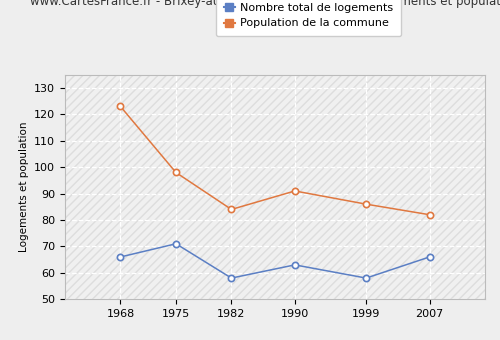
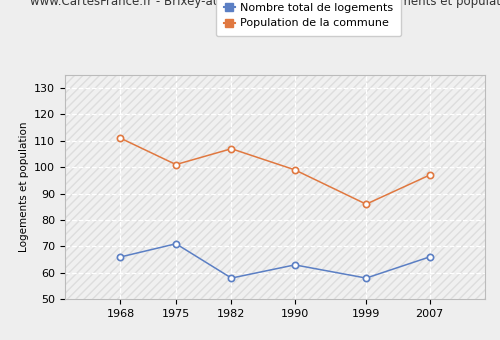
Population de la commune/1968: 123 -> 111
Population de la commune/1975: 98 -> 101
Population de la commune/1982: 84 -> 107
Population de la commune/1990: 91 -> 99
Population de la commune/2007: 82 -> 97
